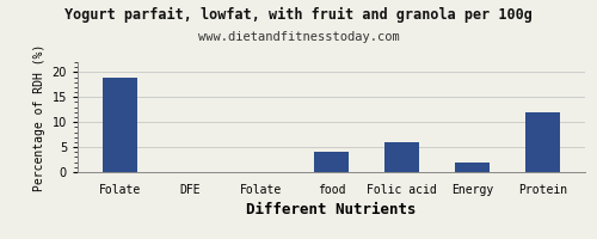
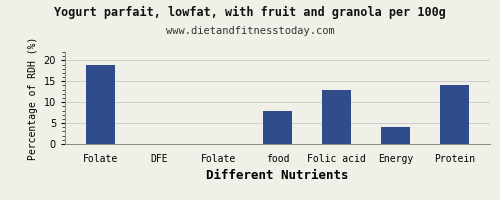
food: 4 -> 8
Folic acid: 6 -> 13
Energy: 2 -> 4
Protein: 12 -> 14
